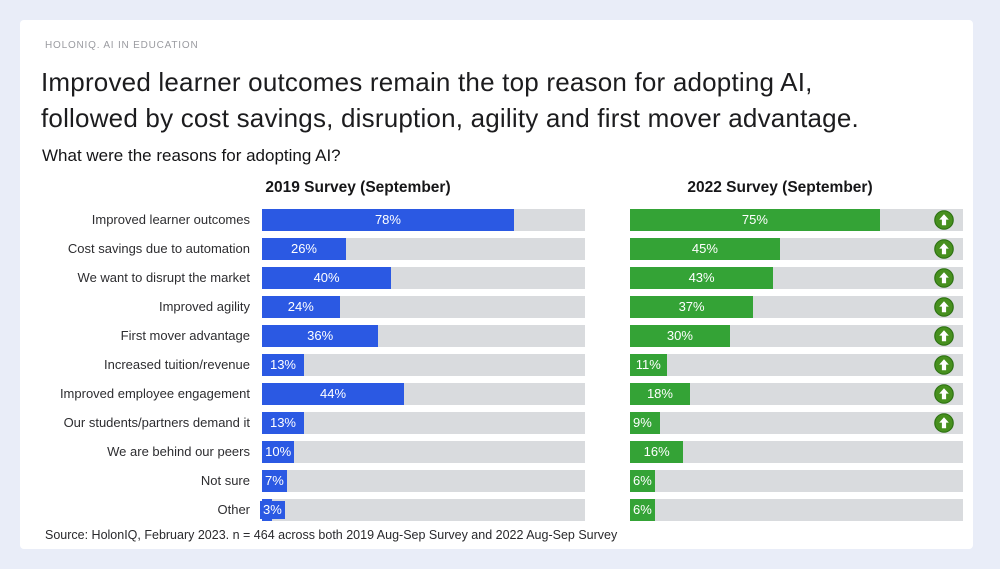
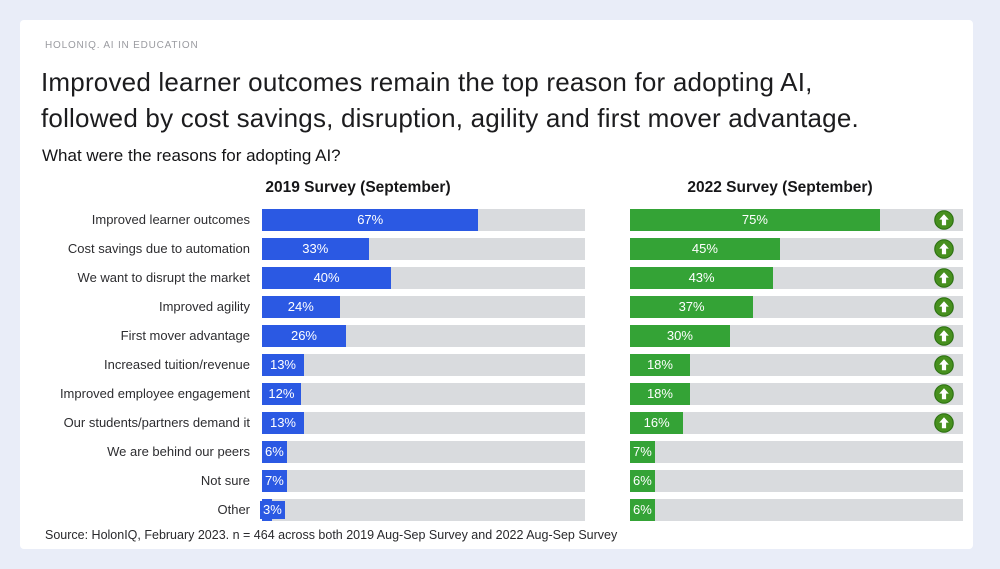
2019 Survey (September)/Improved learner outcomes: 78% -> 67%
2019 Survey (September)/Cost savings due to automation: 26% -> 33%
2019 Survey (September)/First mover advantage: 36% -> 26%
2022 Survey (September)/Increased tuition/revenue: 11% -> 18%
2019 Survey (September)/Improved employee engagement: 44% -> 12%
2022 Survey (September)/Our students/partners demand it: 9% -> 16%
2019 Survey (September)/We are behind our peers: 10% -> 6%
2022 Survey (September)/We are behind our peers: 16% -> 7%
